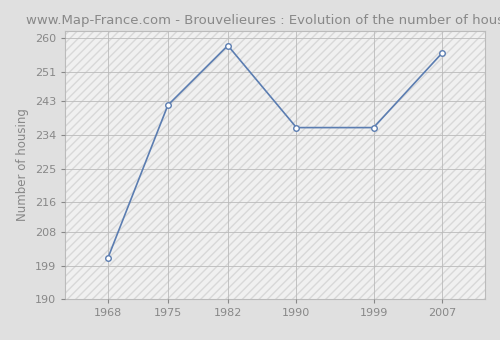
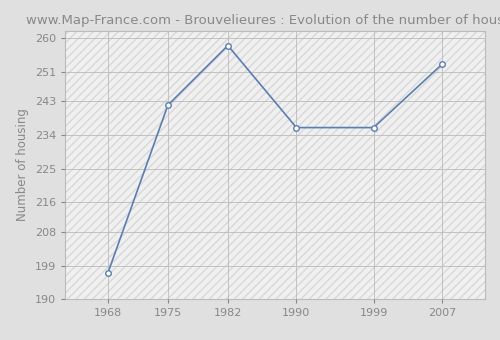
1968: 201 -> 197
2007: 256 -> 253
